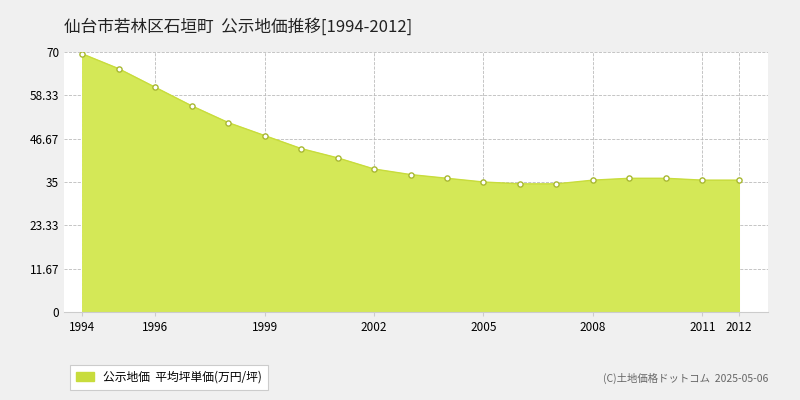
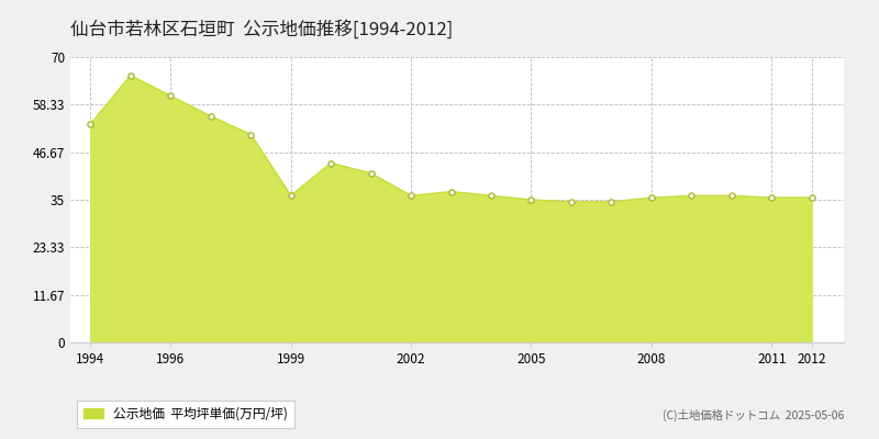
1994: 69.5 -> 53.5
1999: 47.5 -> 36.0
2002: 38.5 -> 36.0
